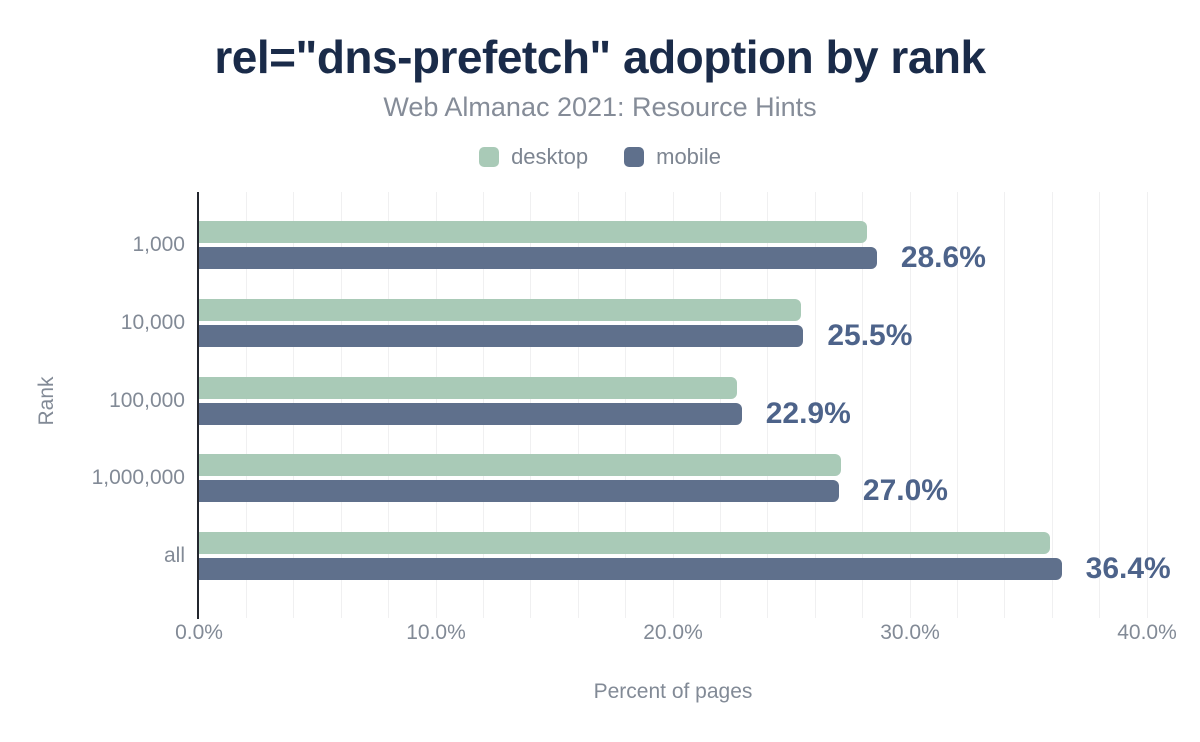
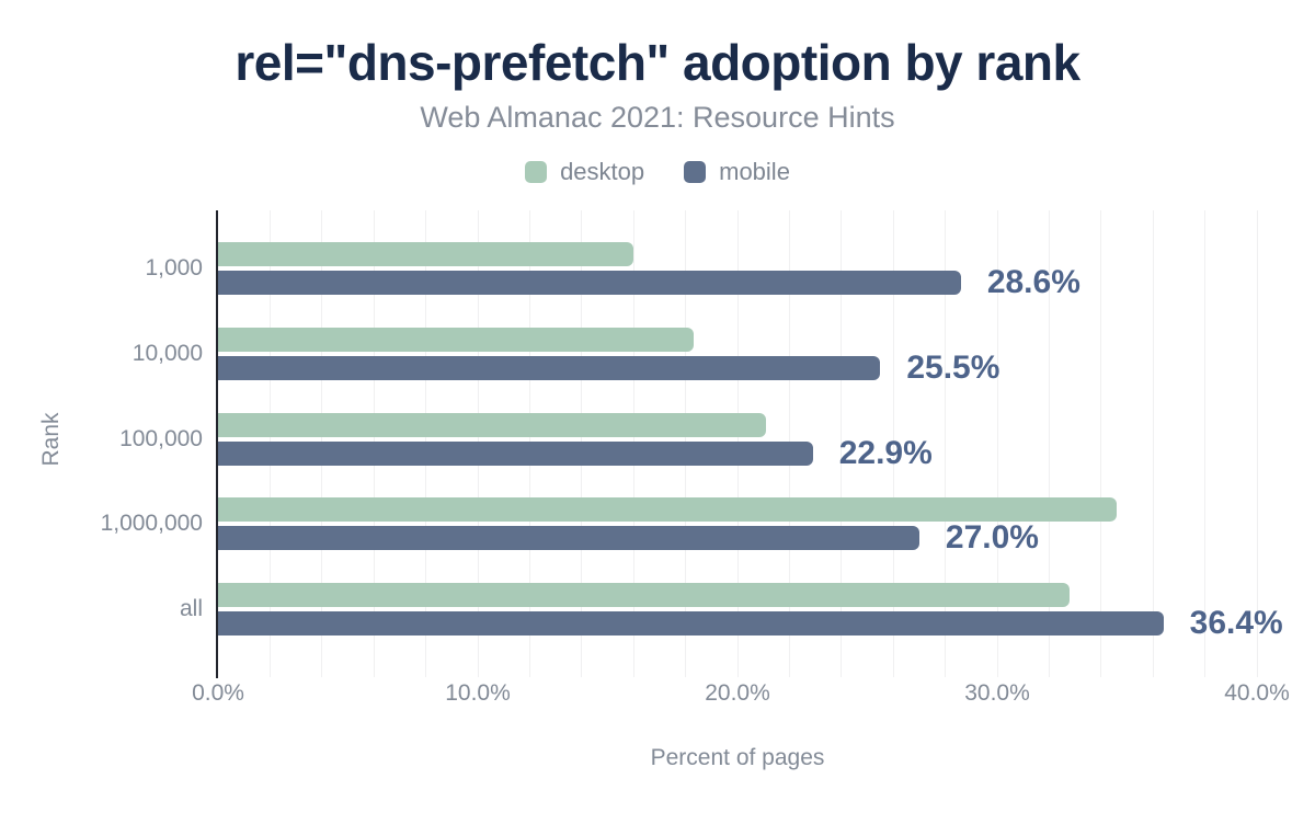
desktop/1,000: 28.2% -> 16.0%
desktop/10,000: 25.4% -> 18.3%
desktop/100,000: 22.7% -> 21.1%
desktop/1,000,000: 27.1% -> 34.6%
desktop/all: 35.9% -> 32.8%
